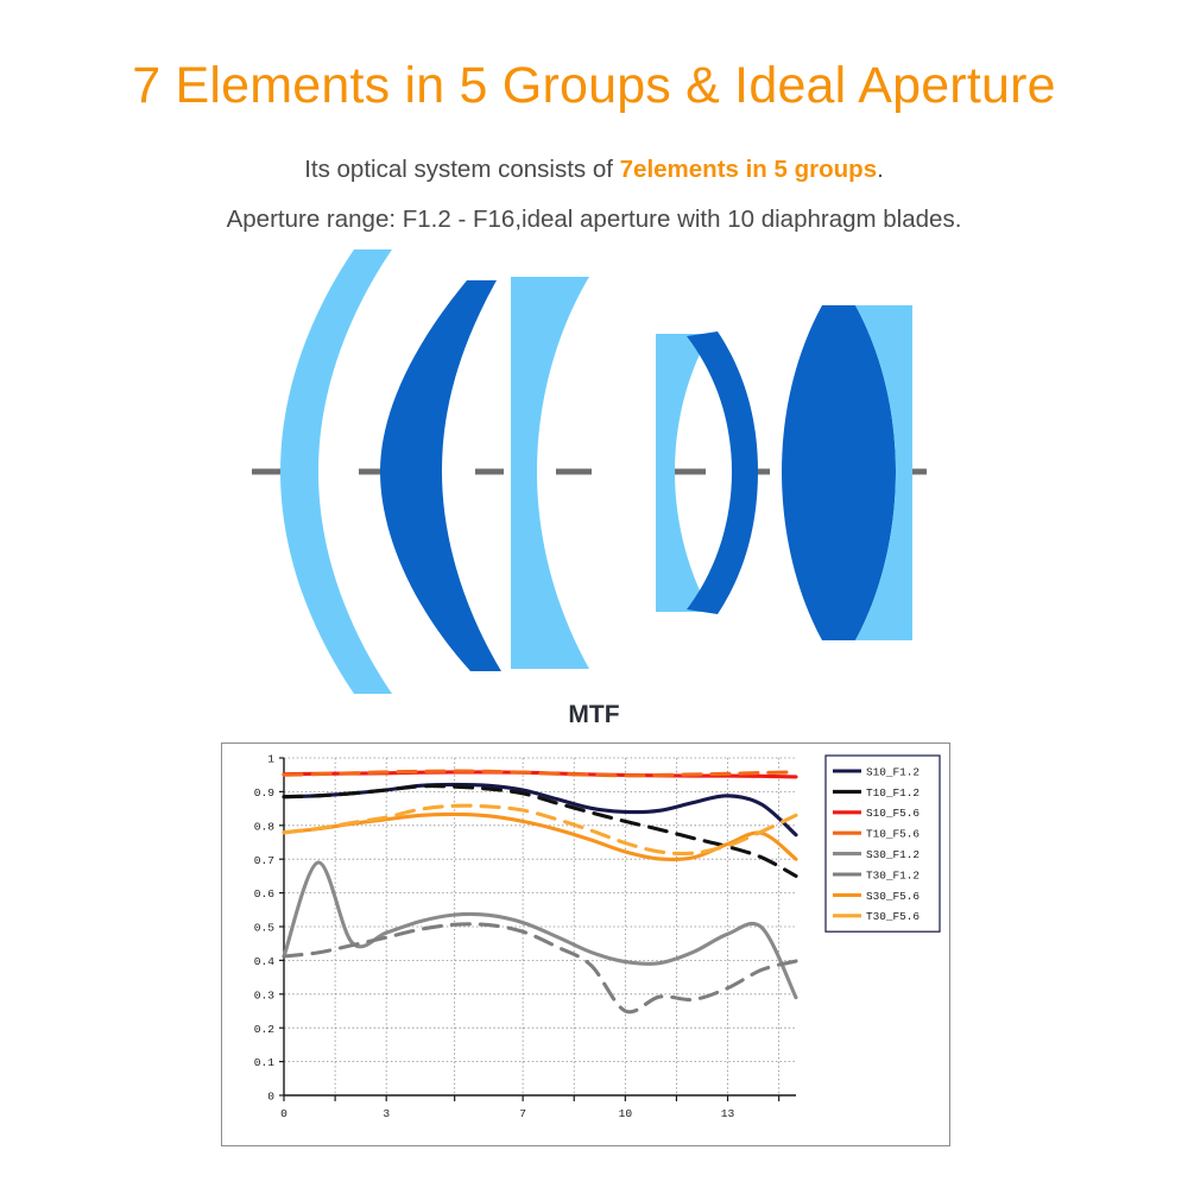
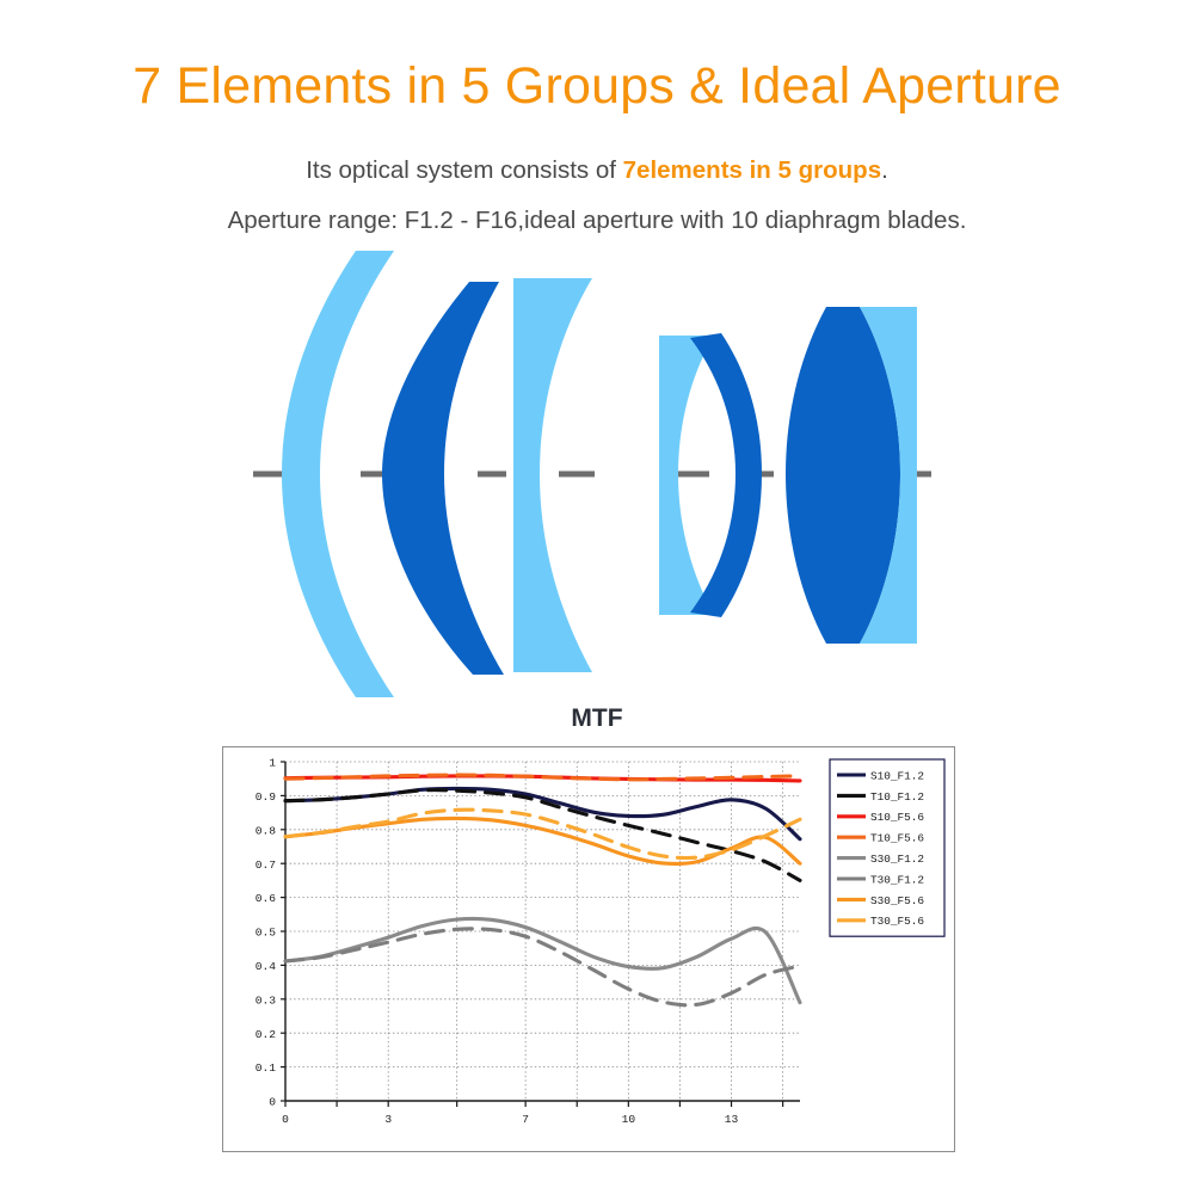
S30_F1.2/1: 0.69 -> 0.42
T30_F1.2/10: 0.25 -> 0.33
